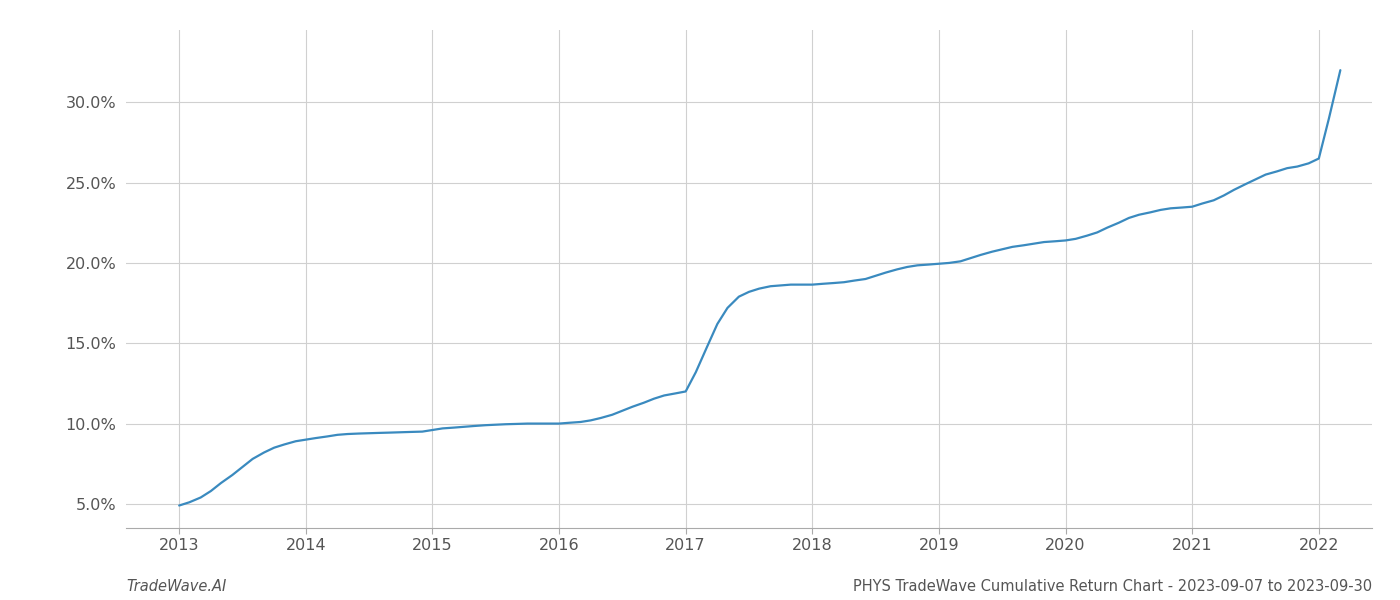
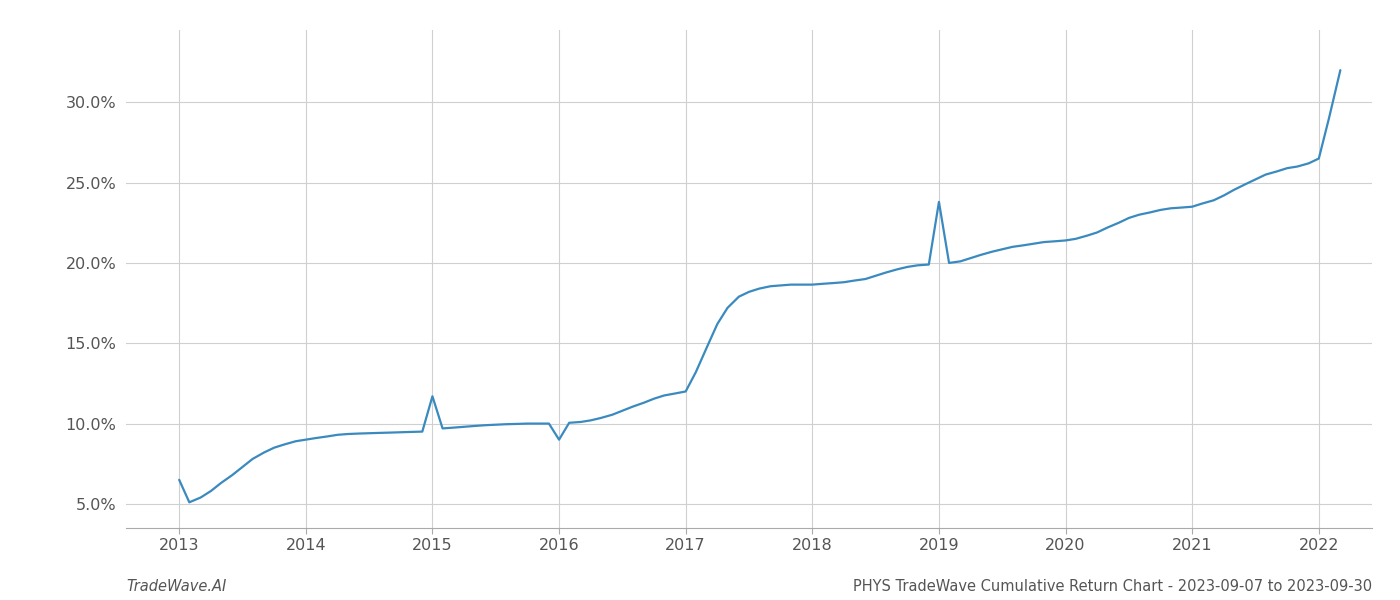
2013: 4.9% -> 6.5%
2015: 9.6% -> 11.7%
2016: 10.0% -> 9.0%
2019: 19.9% -> 23.8%
